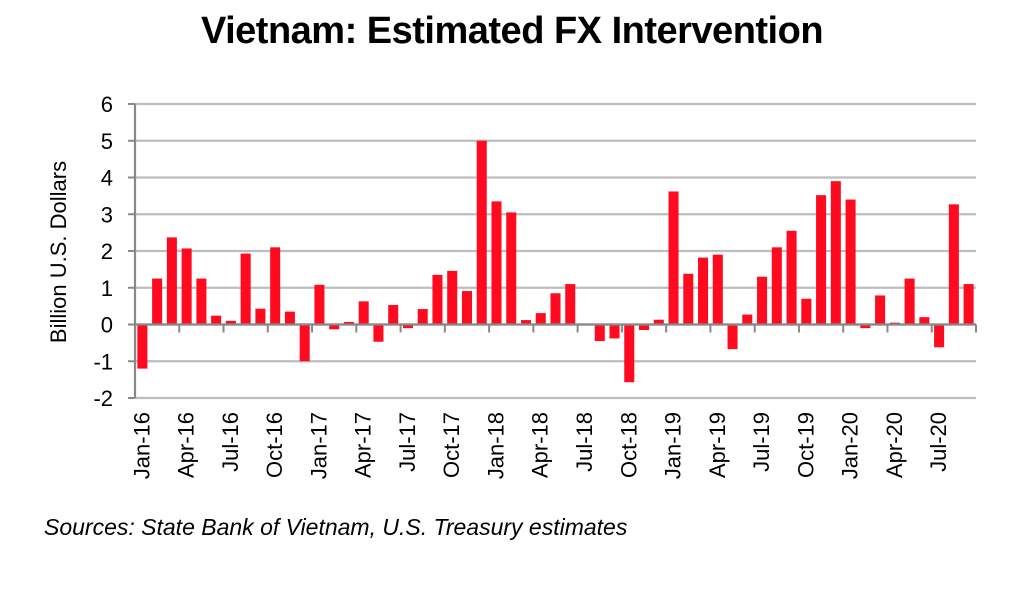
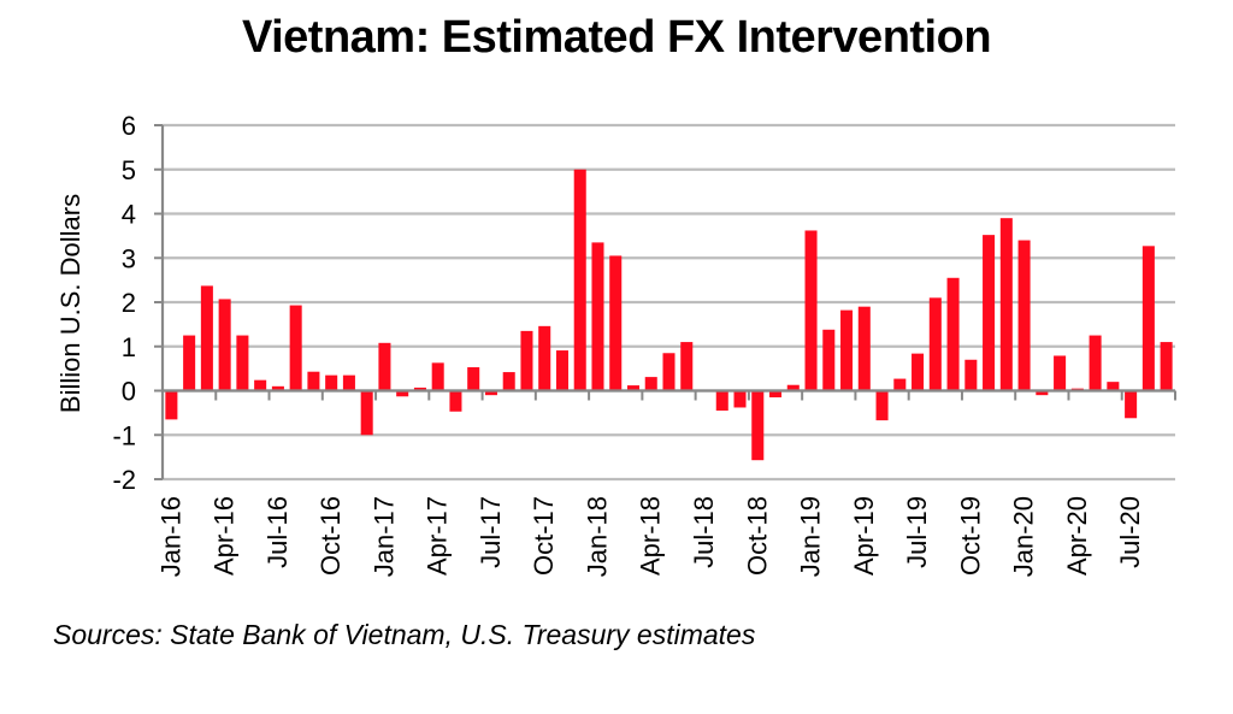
Jan-16: -1.2 -> -0.7
Oct-16: 2.1 -> 0.3
Jul-19: 1.3 -> 0.8
